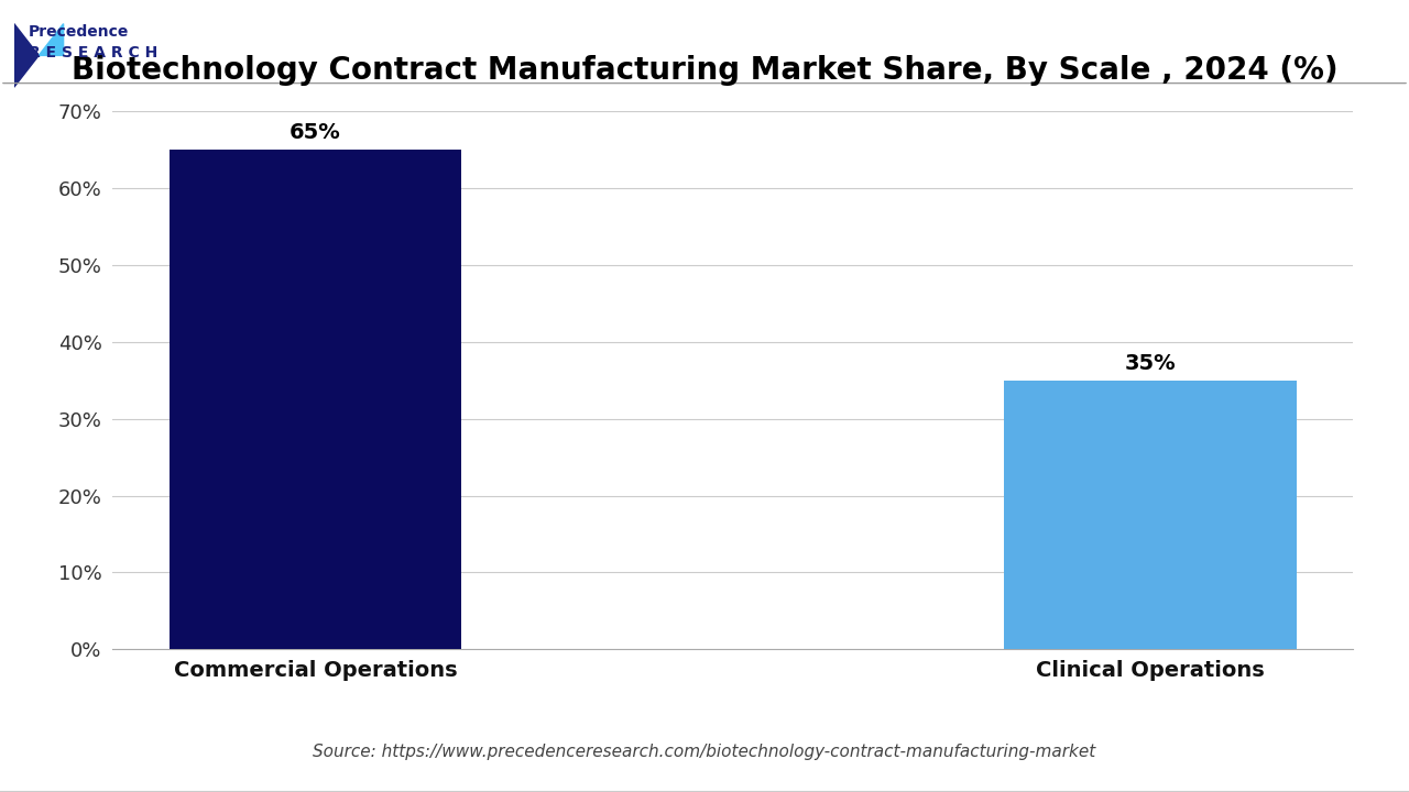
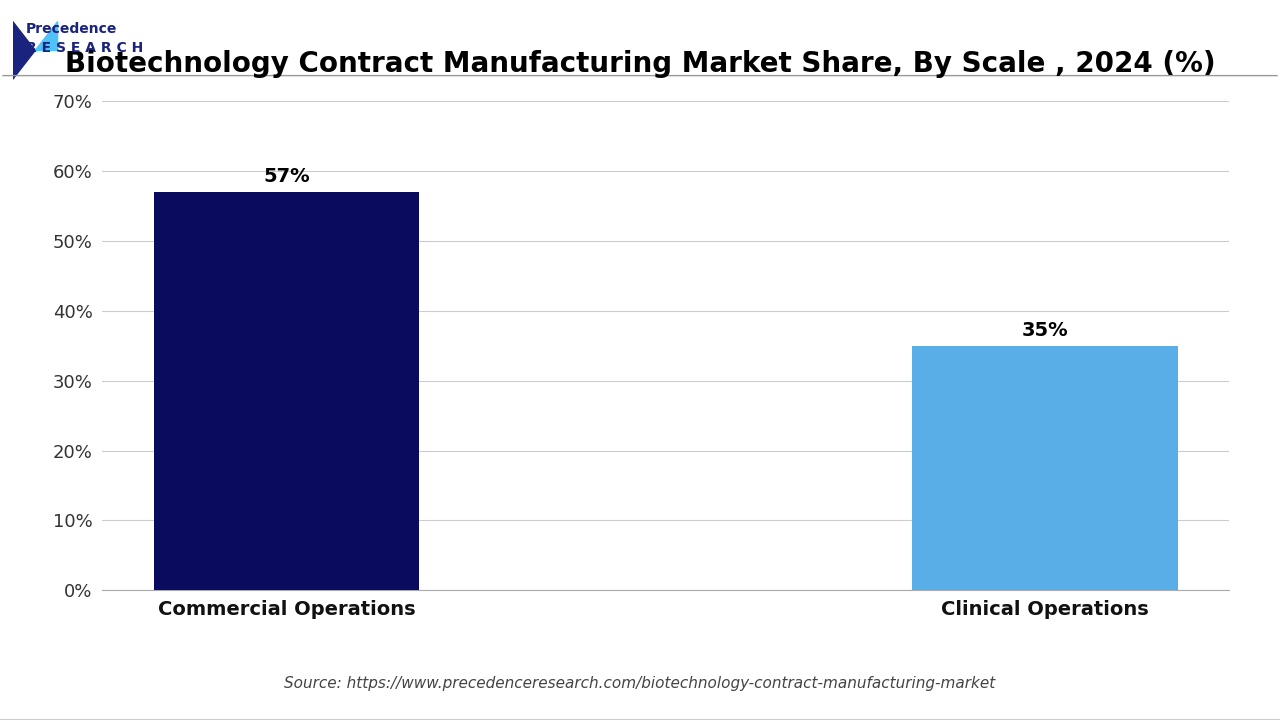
Commercial Operations: 65% -> 57%
